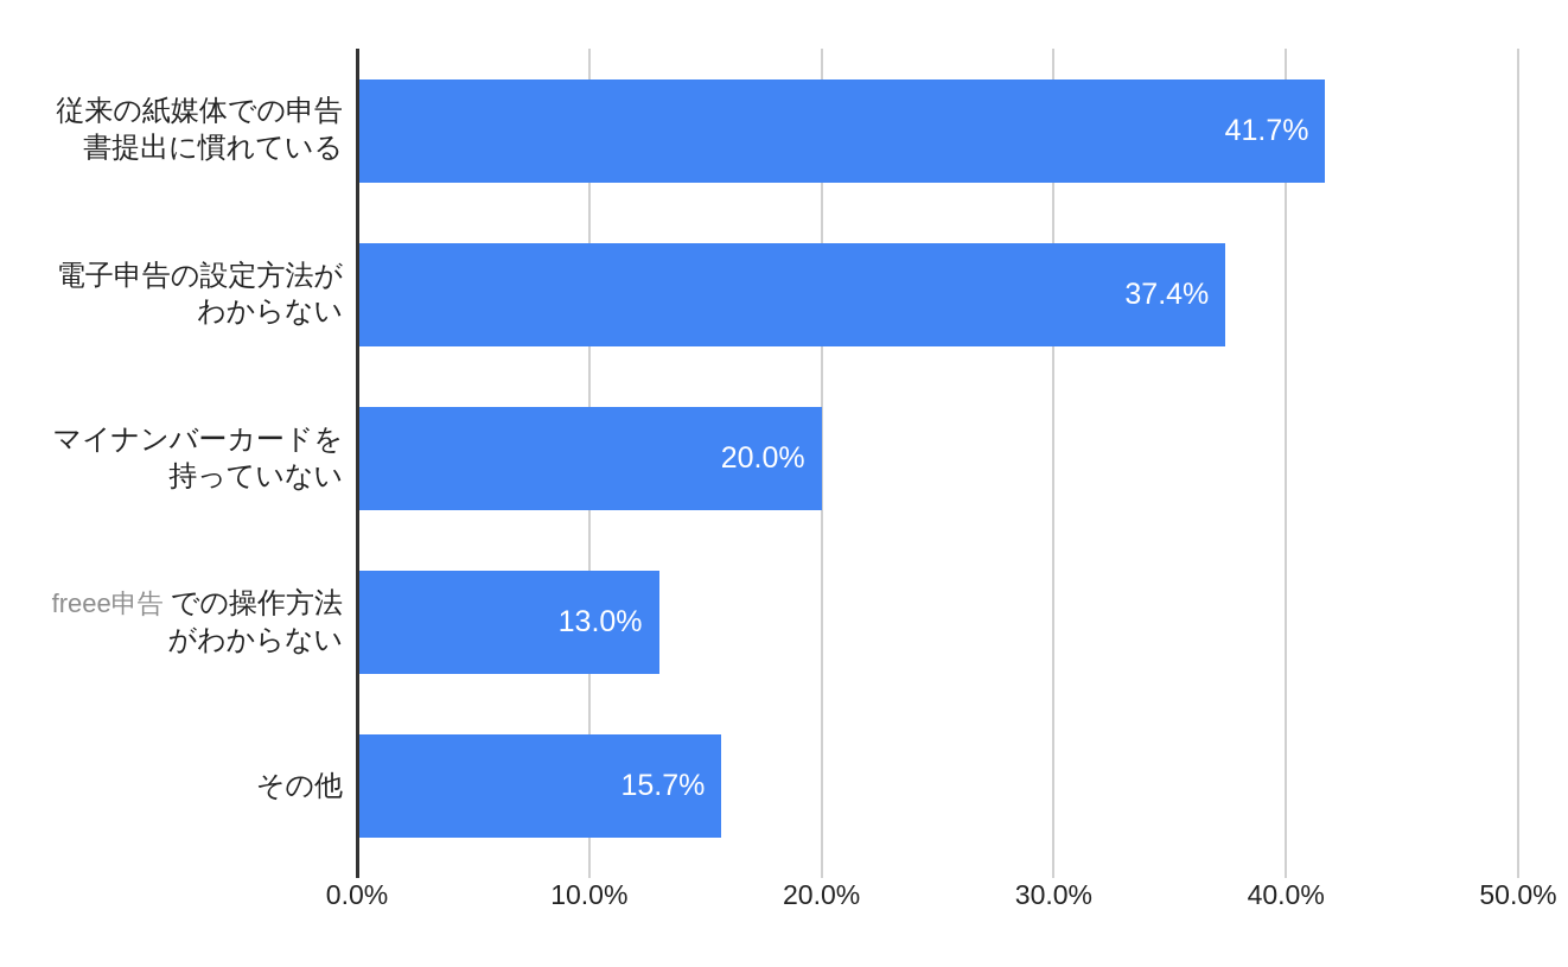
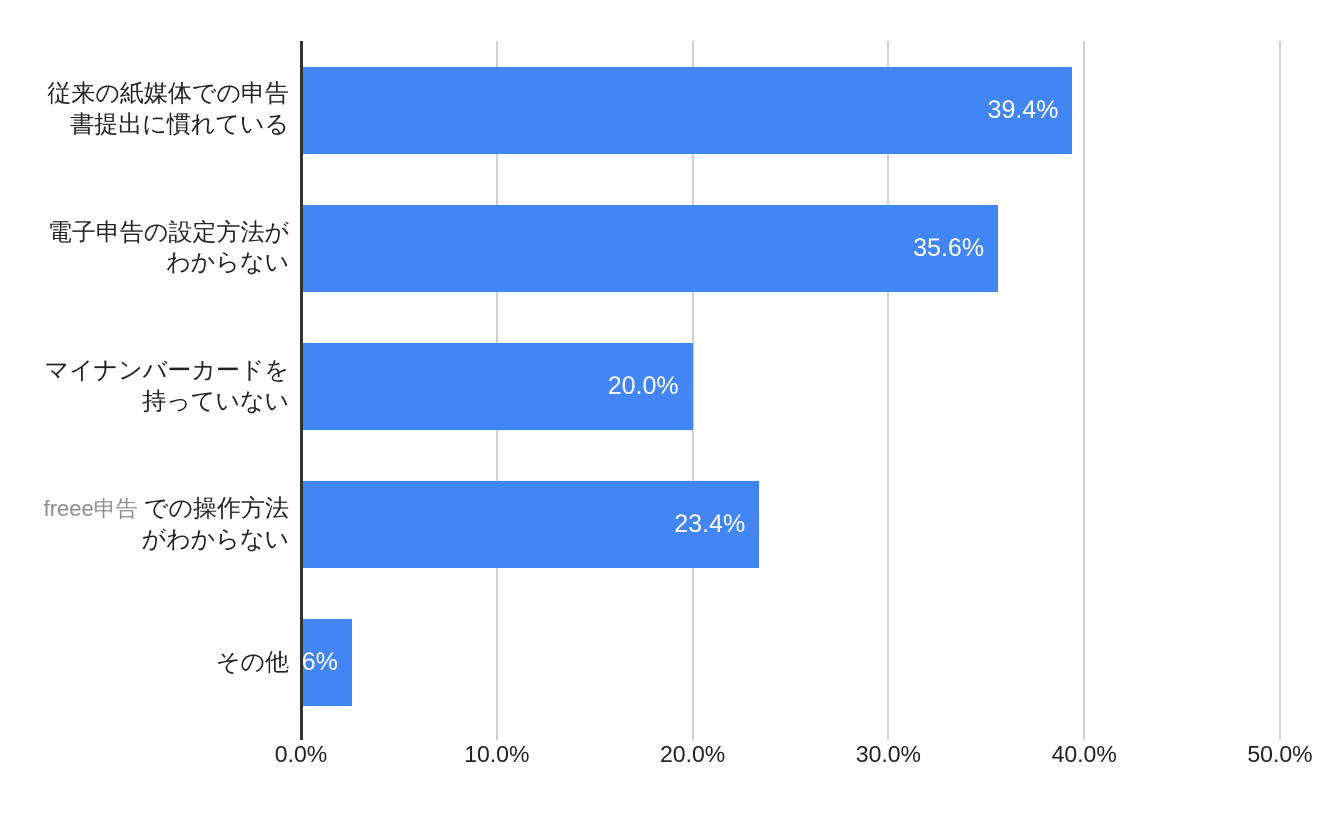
従来の紙媒体での申告書提出に慣れている: 41.7% -> 39.4%
電子申告の設定方法がわからない: 37.4% -> 35.6%
freee申告 での操作方法がわからない: 13.0% -> 23.4%
その他: 15.7% -> 2.6%
